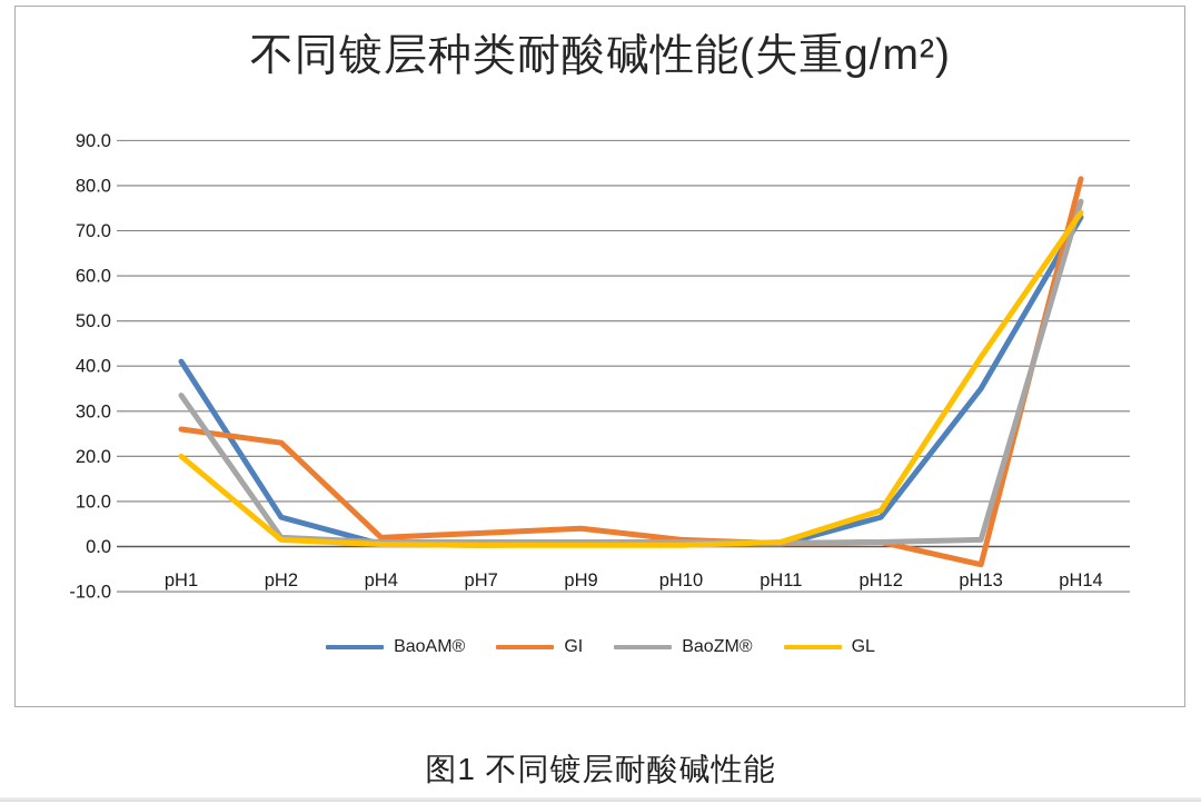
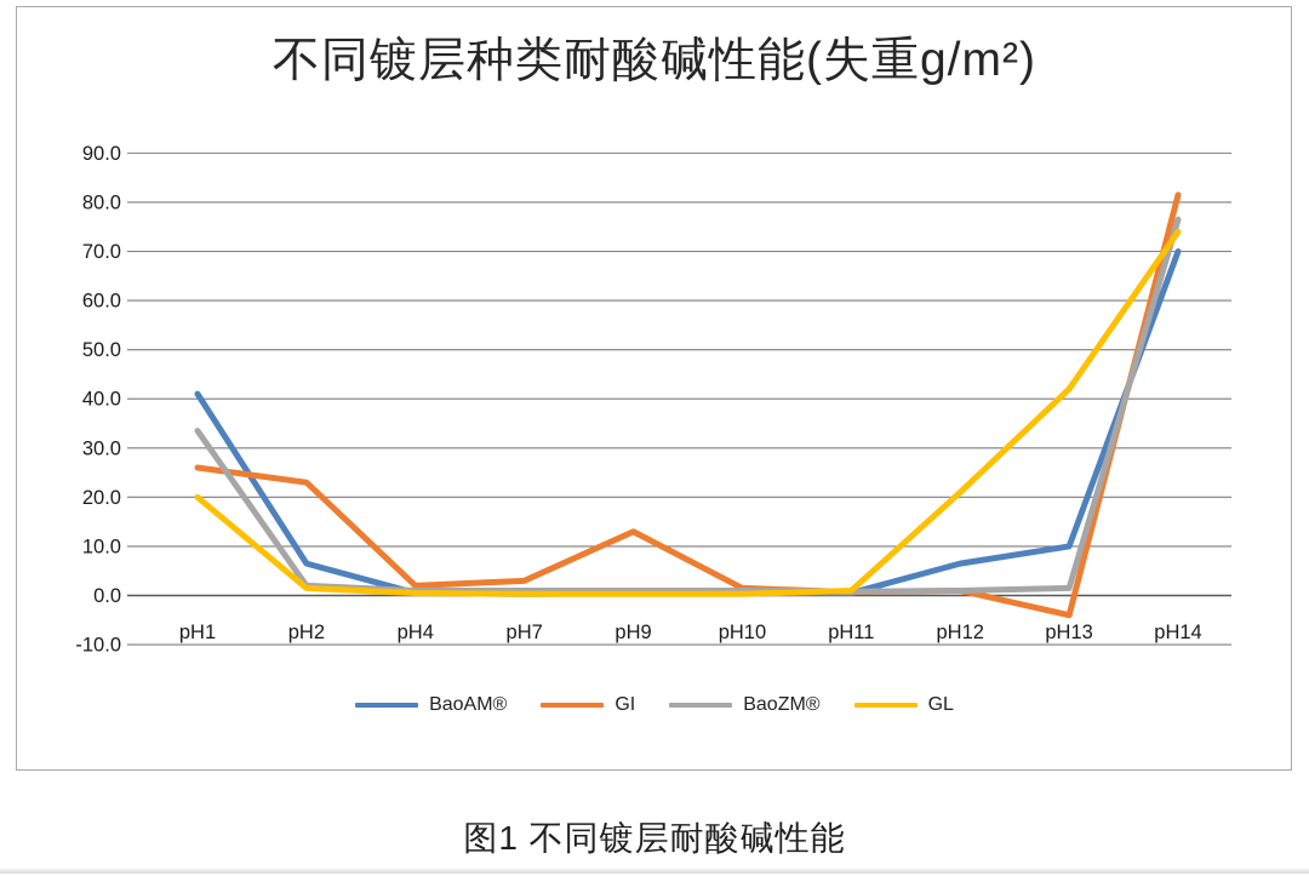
GI/pH9: 4 -> 13
GL/pH12: 8 -> 21
BaoAM®/pH13: 35 -> 10
BaoAM®/pH14: 73 -> 70
